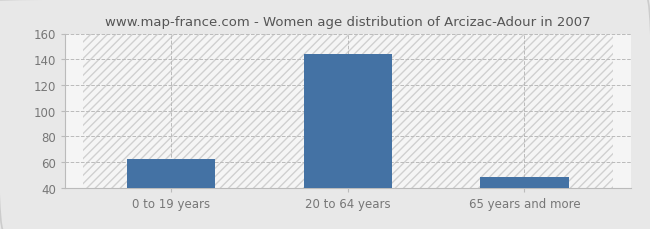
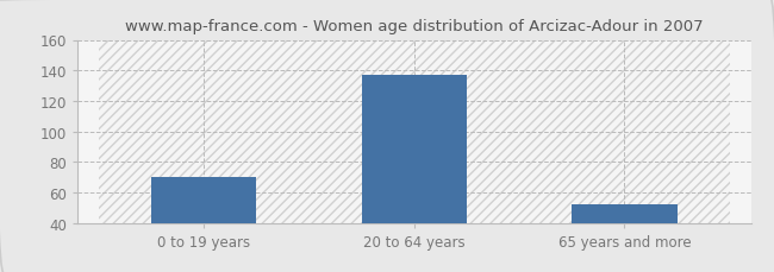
0 to 19 years: 62 -> 70
20 to 64 years: 144 -> 137
65 years and more: 48 -> 52
